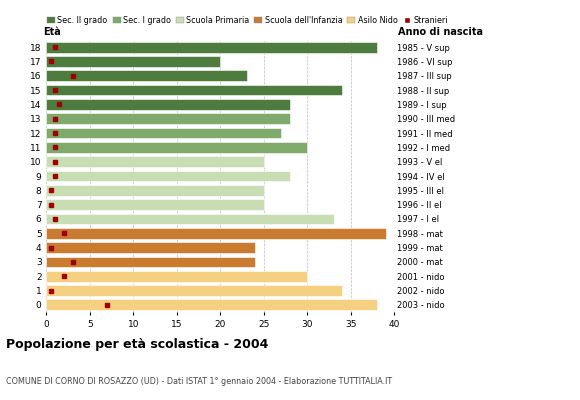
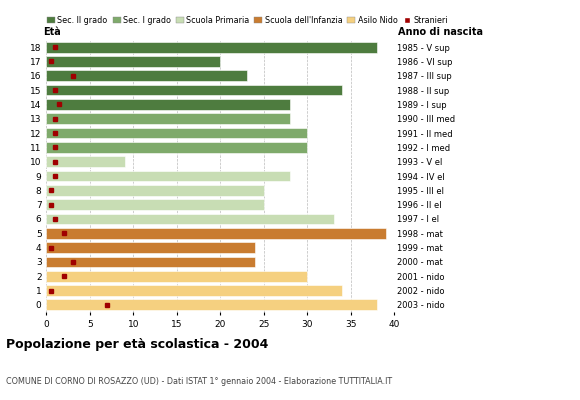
12: 27 -> 30
10: 25 -> 9
